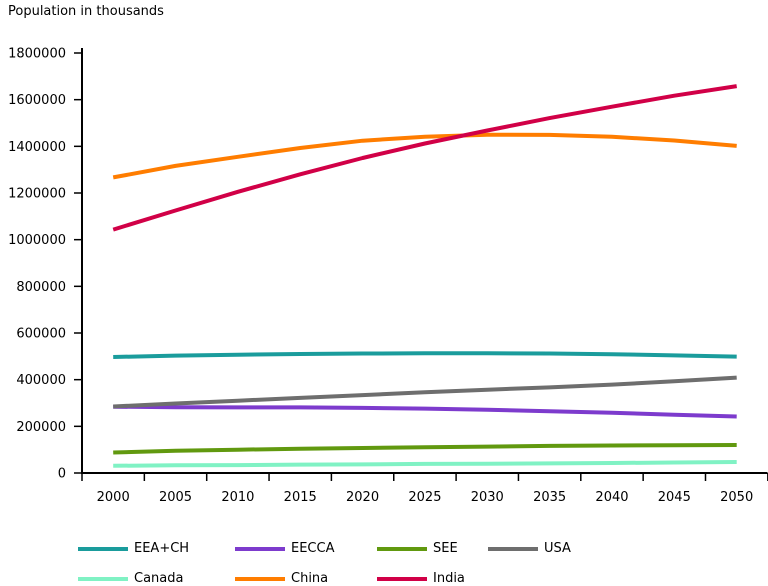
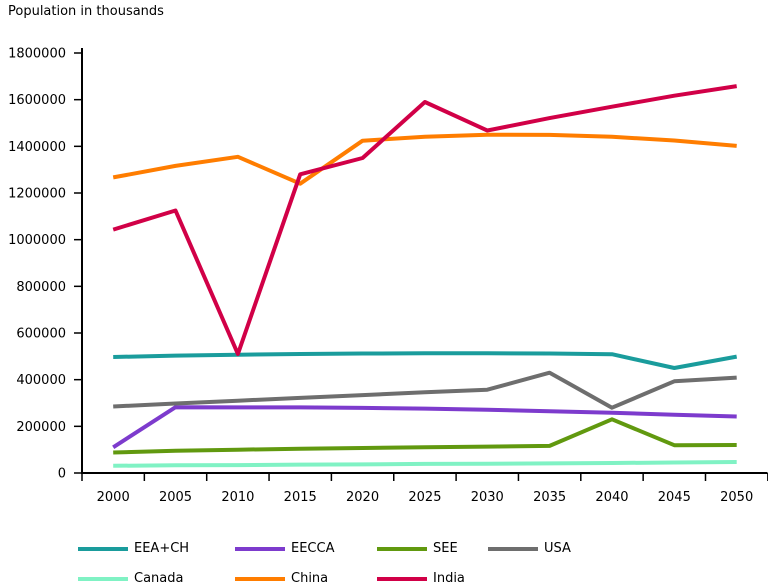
EECCA/2000: 280000 -> 110000
India/2010: 1200000 -> 510000
China/2015: 1390000 -> 1240000
India/2025: 1410000 -> 1590000
USA/2035: 370000 -> 430000
SEE/2040: 120000 -> 230000
USA/2040: 380000 -> 280000
EEA+CH/2045: 500000 -> 450000
